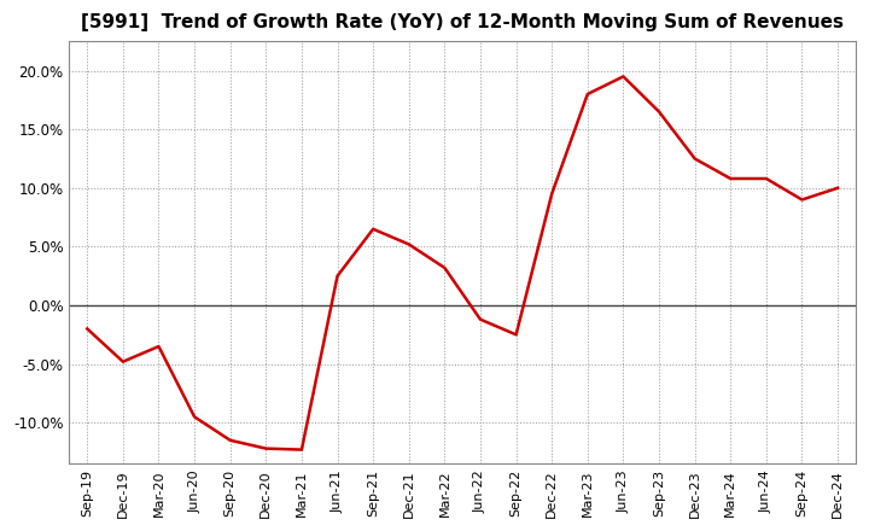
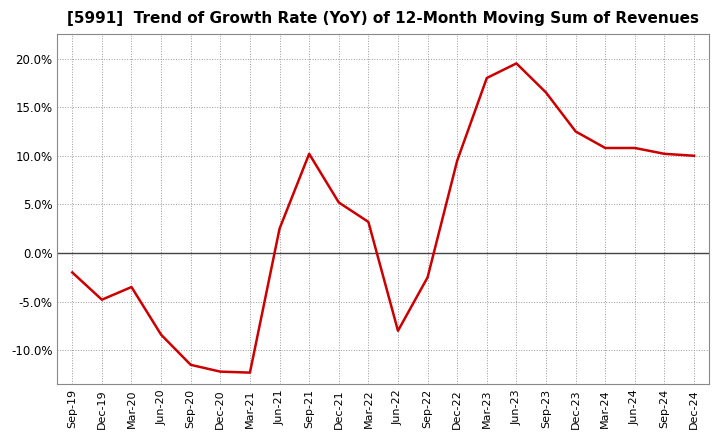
Jun-20: -9.5% -> -8.4%
Sep-21: 6.5% -> 10.2%
Jun-22: -1.2% -> -8.0%
Sep-24: 9.0% -> 10.2%
